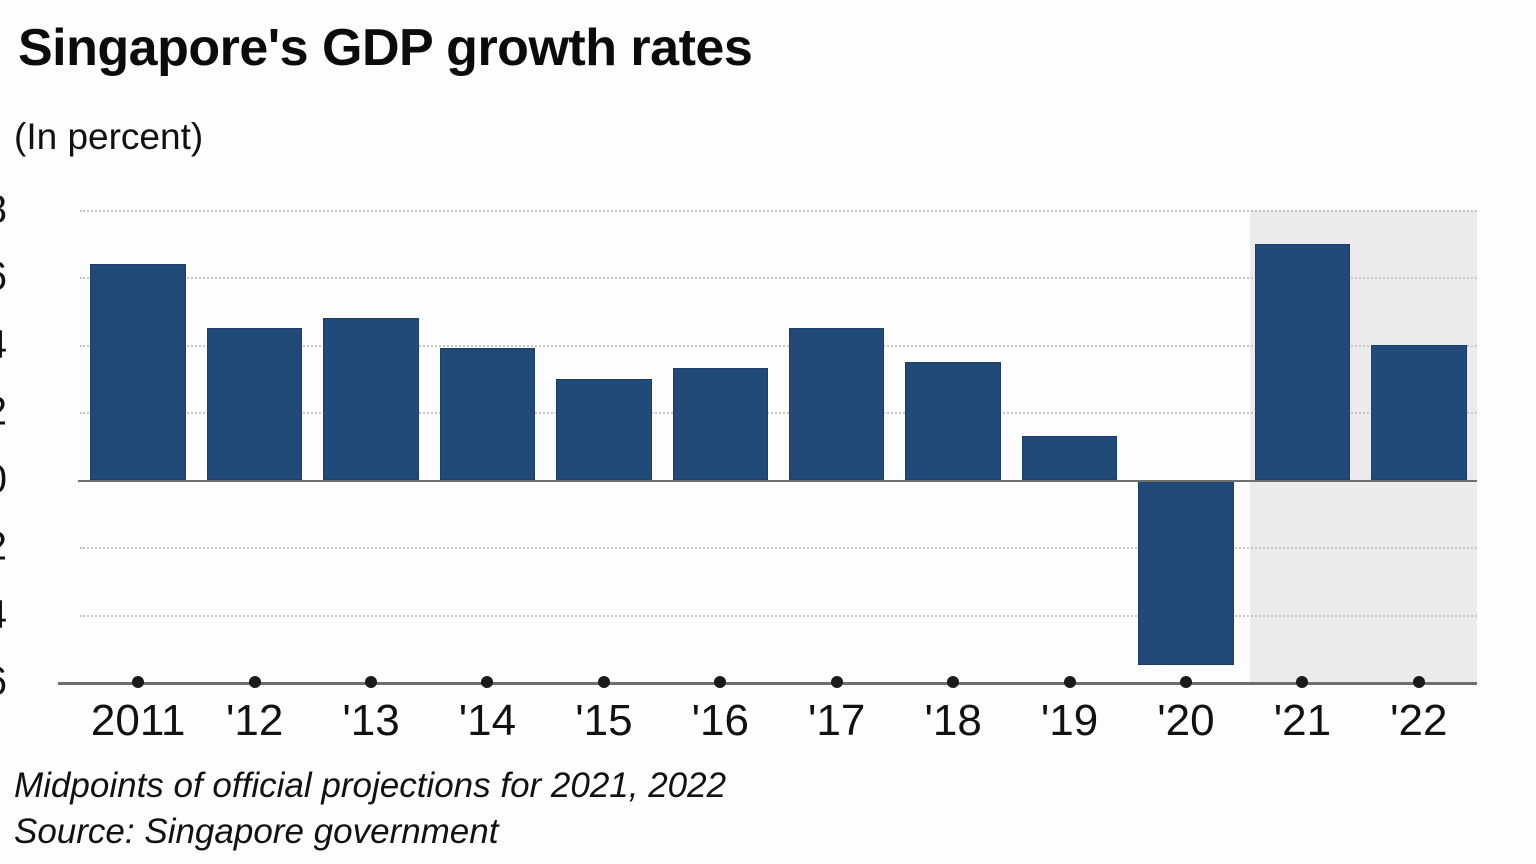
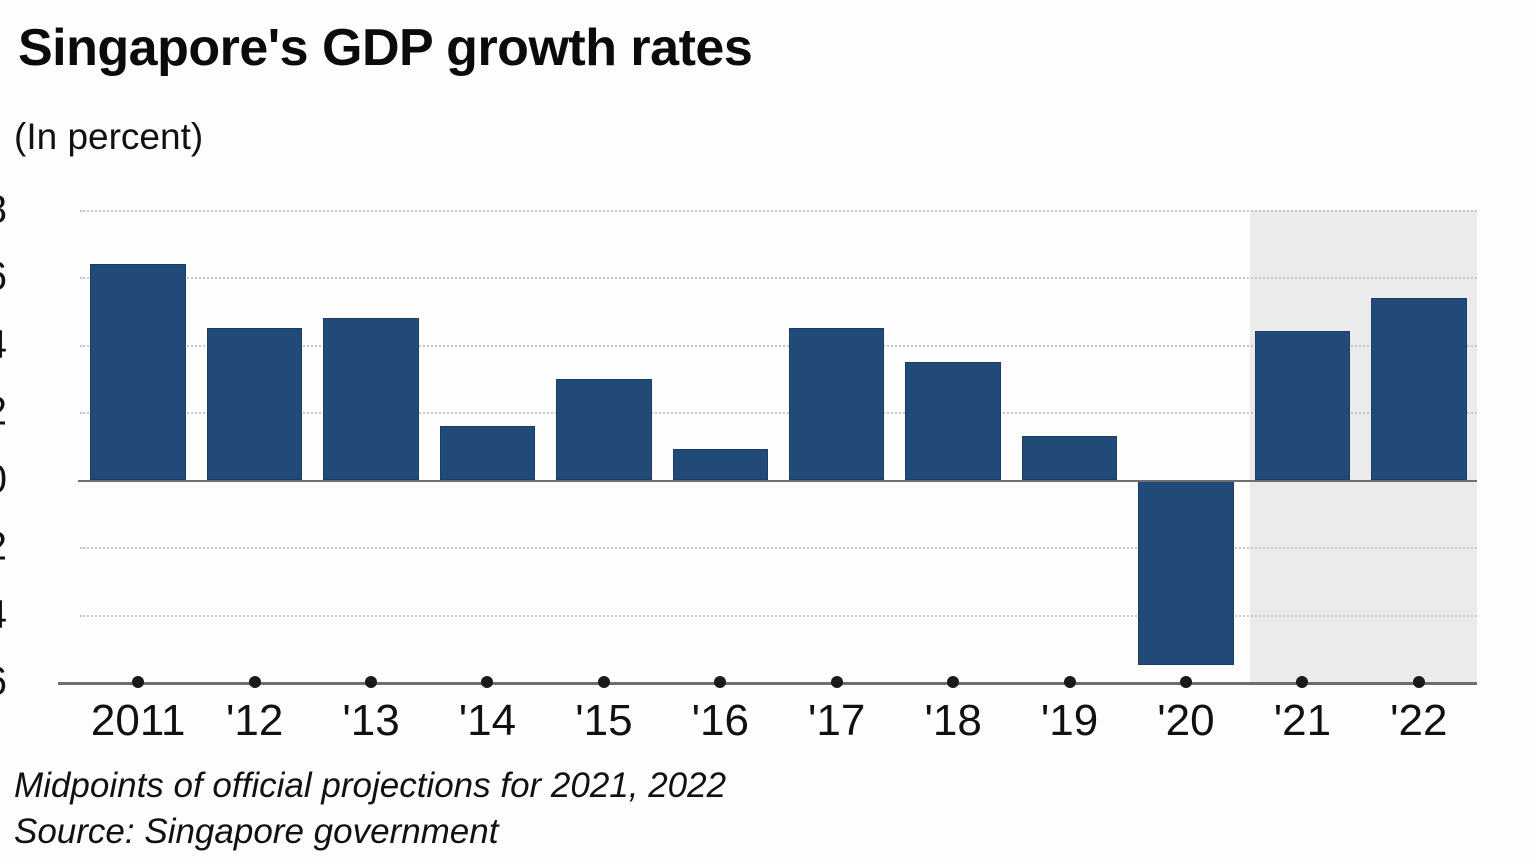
'14: 3.9 -> 1.6
'16: 3.3 -> 0.9
'21: 7.0 -> 4.4
'22: 4.0 -> 5.4
